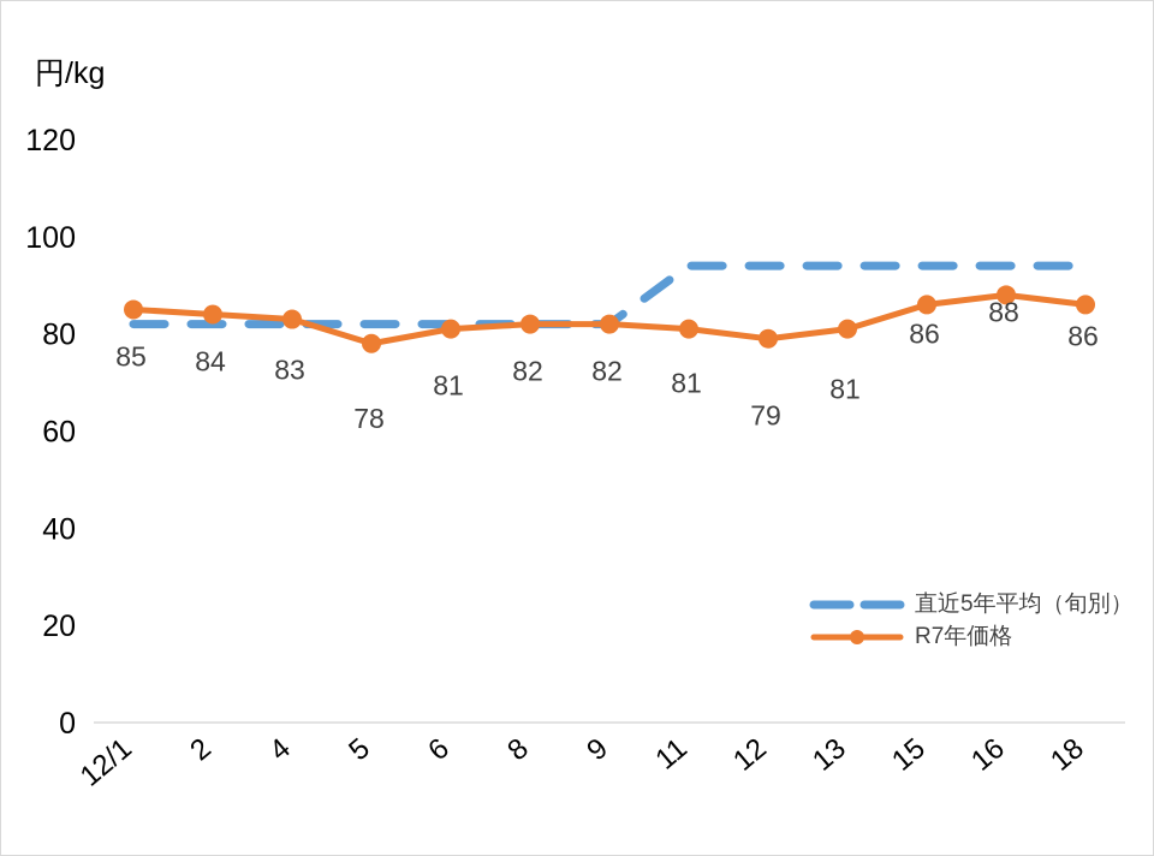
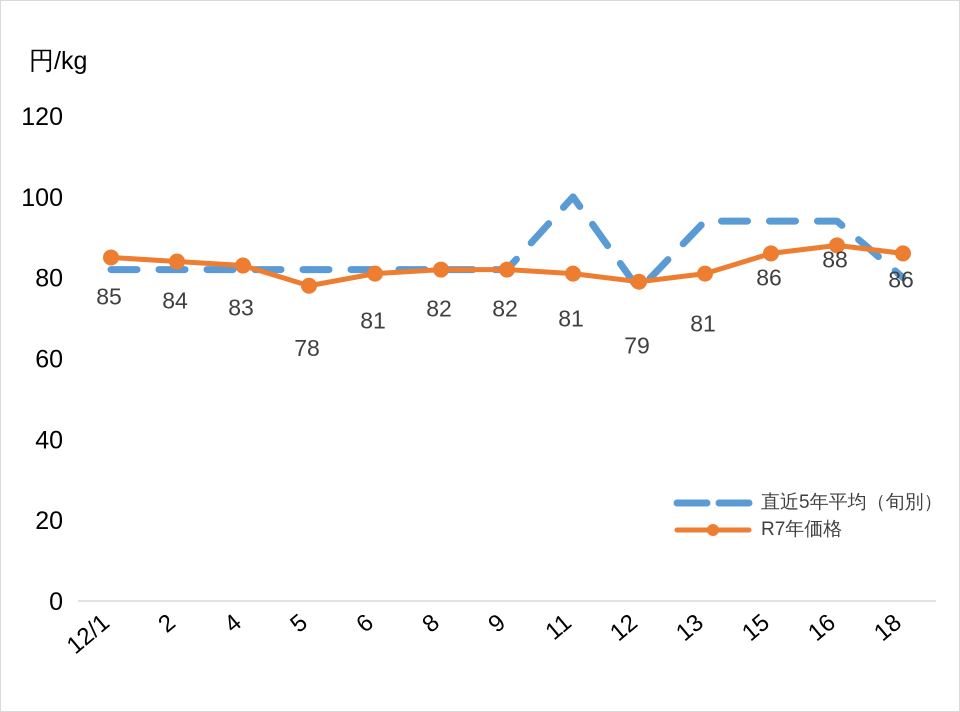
直近5年平均（旬別）/11: 94 -> 100
直近5年平均（旬別）/12: 94 -> 77
直近5年平均（旬別）/18: 94 -> 80
